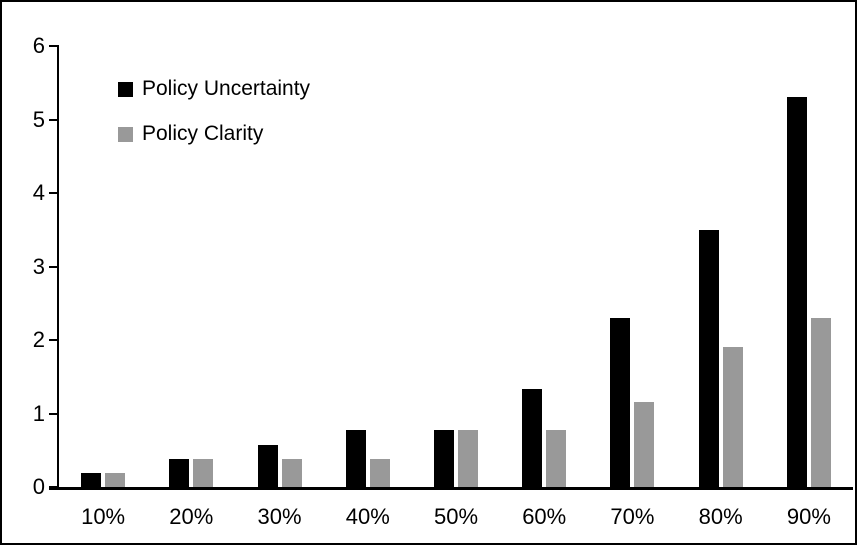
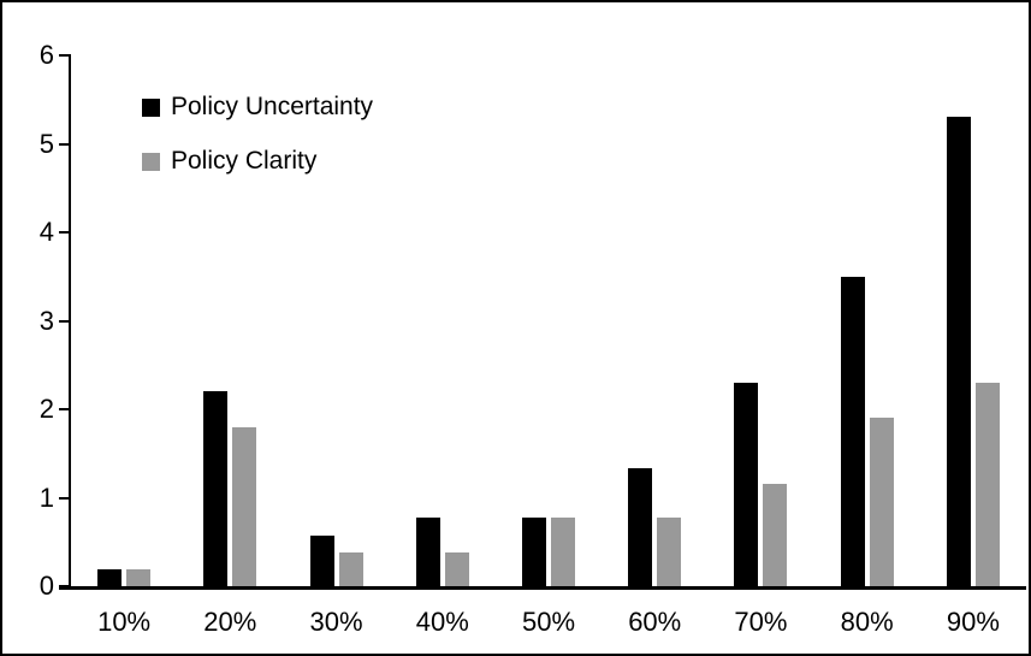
Policy Uncertainty/20%: 0.4 -> 2.2
Policy Clarity/20%: 0.4 -> 1.8
